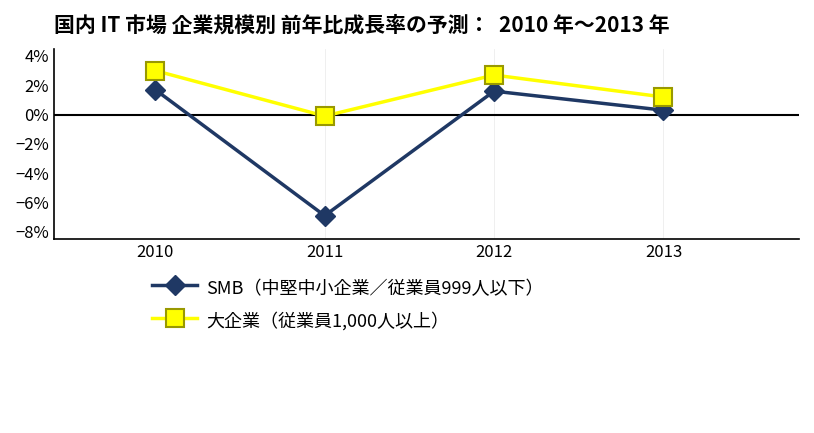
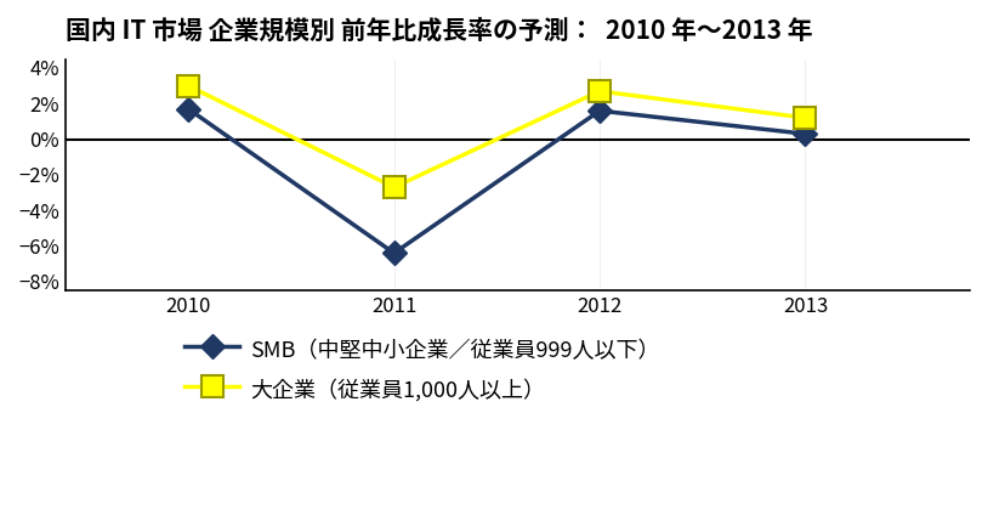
SMB（中堅中小企業／従業員999人以下）/2011: -6.9% -> -6.4%
大企業（従業員1,000人以上）/2011: -0.1% -> -2.7%
